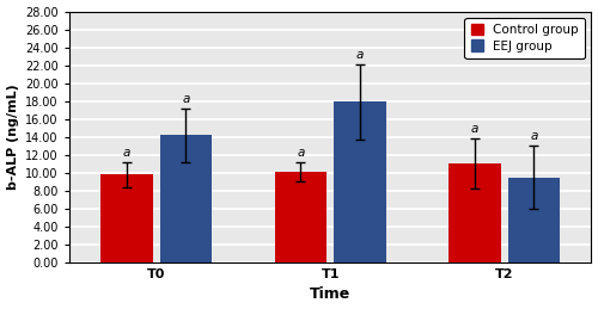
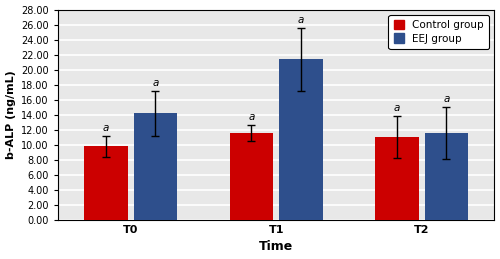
Control group/T1: 10.1 -> 11.6
EEJ group/T1: 17.9 -> 21.4
EEJ group/T2: 9.5 -> 11.6
